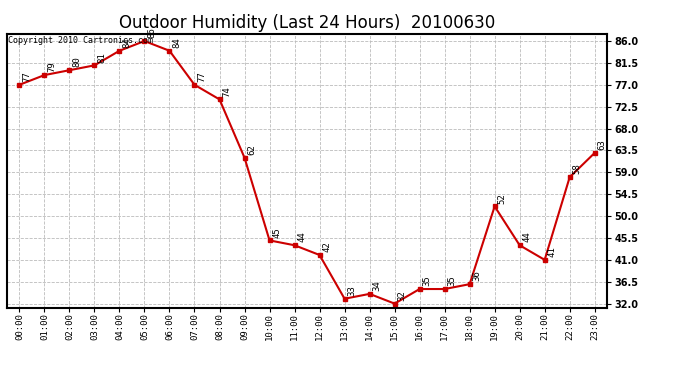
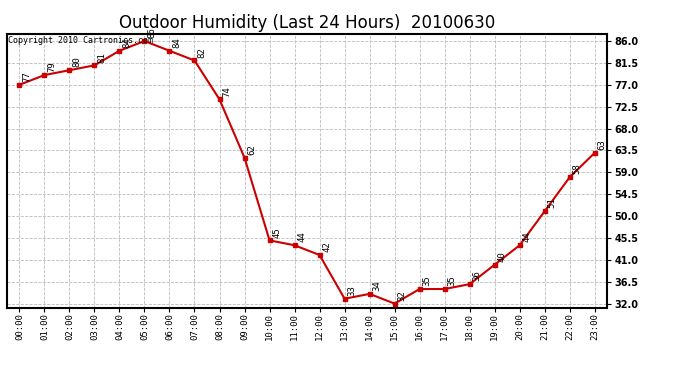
07:00: 77 -> 82
19:00: 52 -> 40
21:00: 41 -> 51
